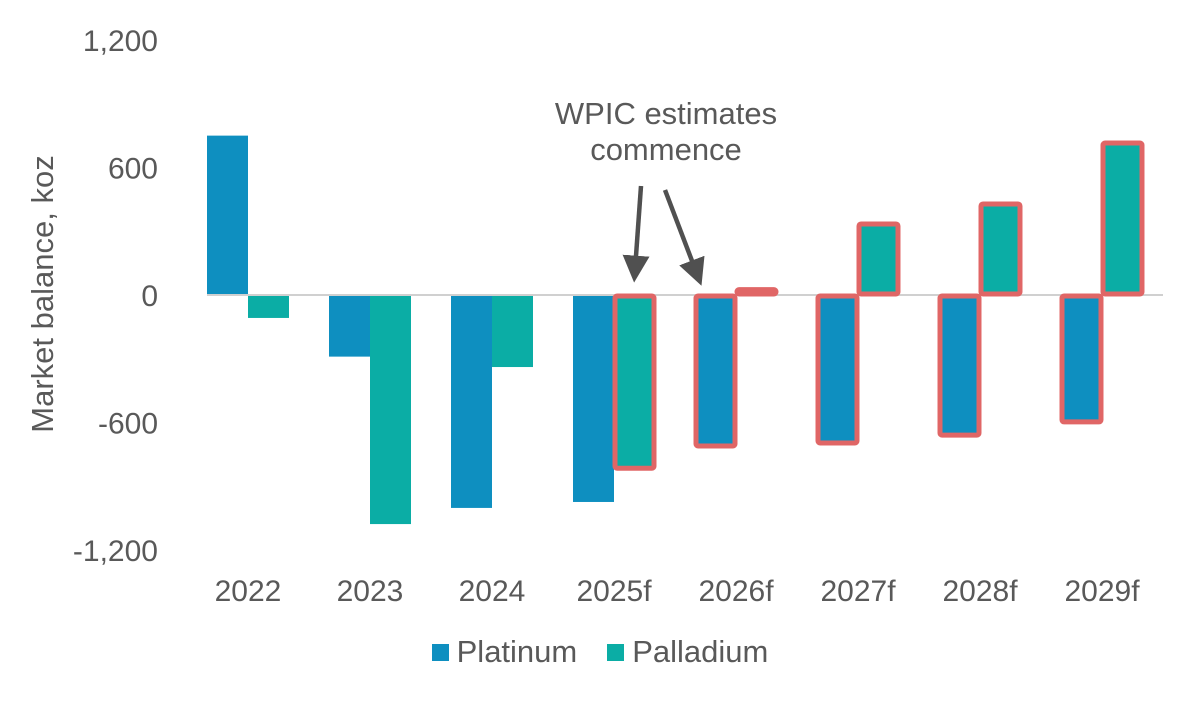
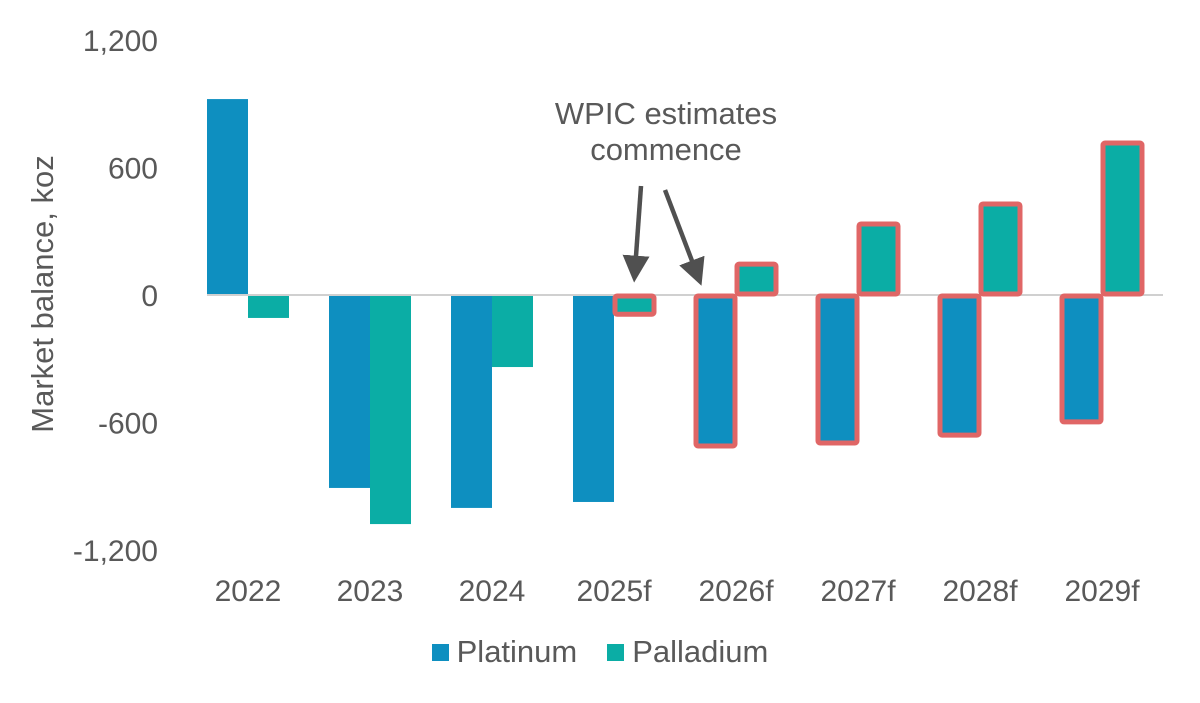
Platinum/2022: 750 -> 920
Platinum/2023: -290 -> -910
Palladium/2025f: -820 -> -100
Palladium/2026f: 30 -> 150
